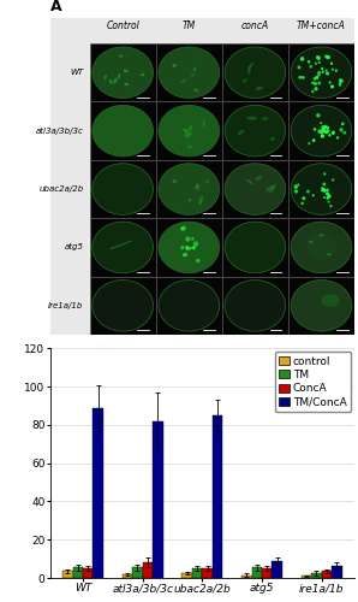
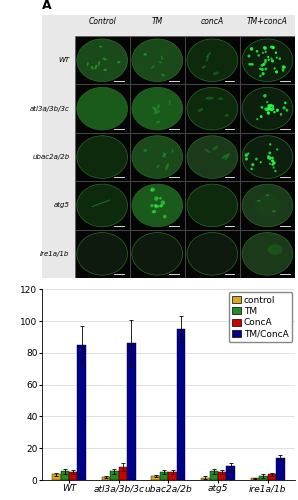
TM/ConcA/WT: 89 -> 85
TM/ConcA/atl3a/3b/3c: 82 -> 86
TM/ConcA/ubac2a/2b: 85 -> 95
TM/ConcA/ire1a/1b: 6 -> 14
